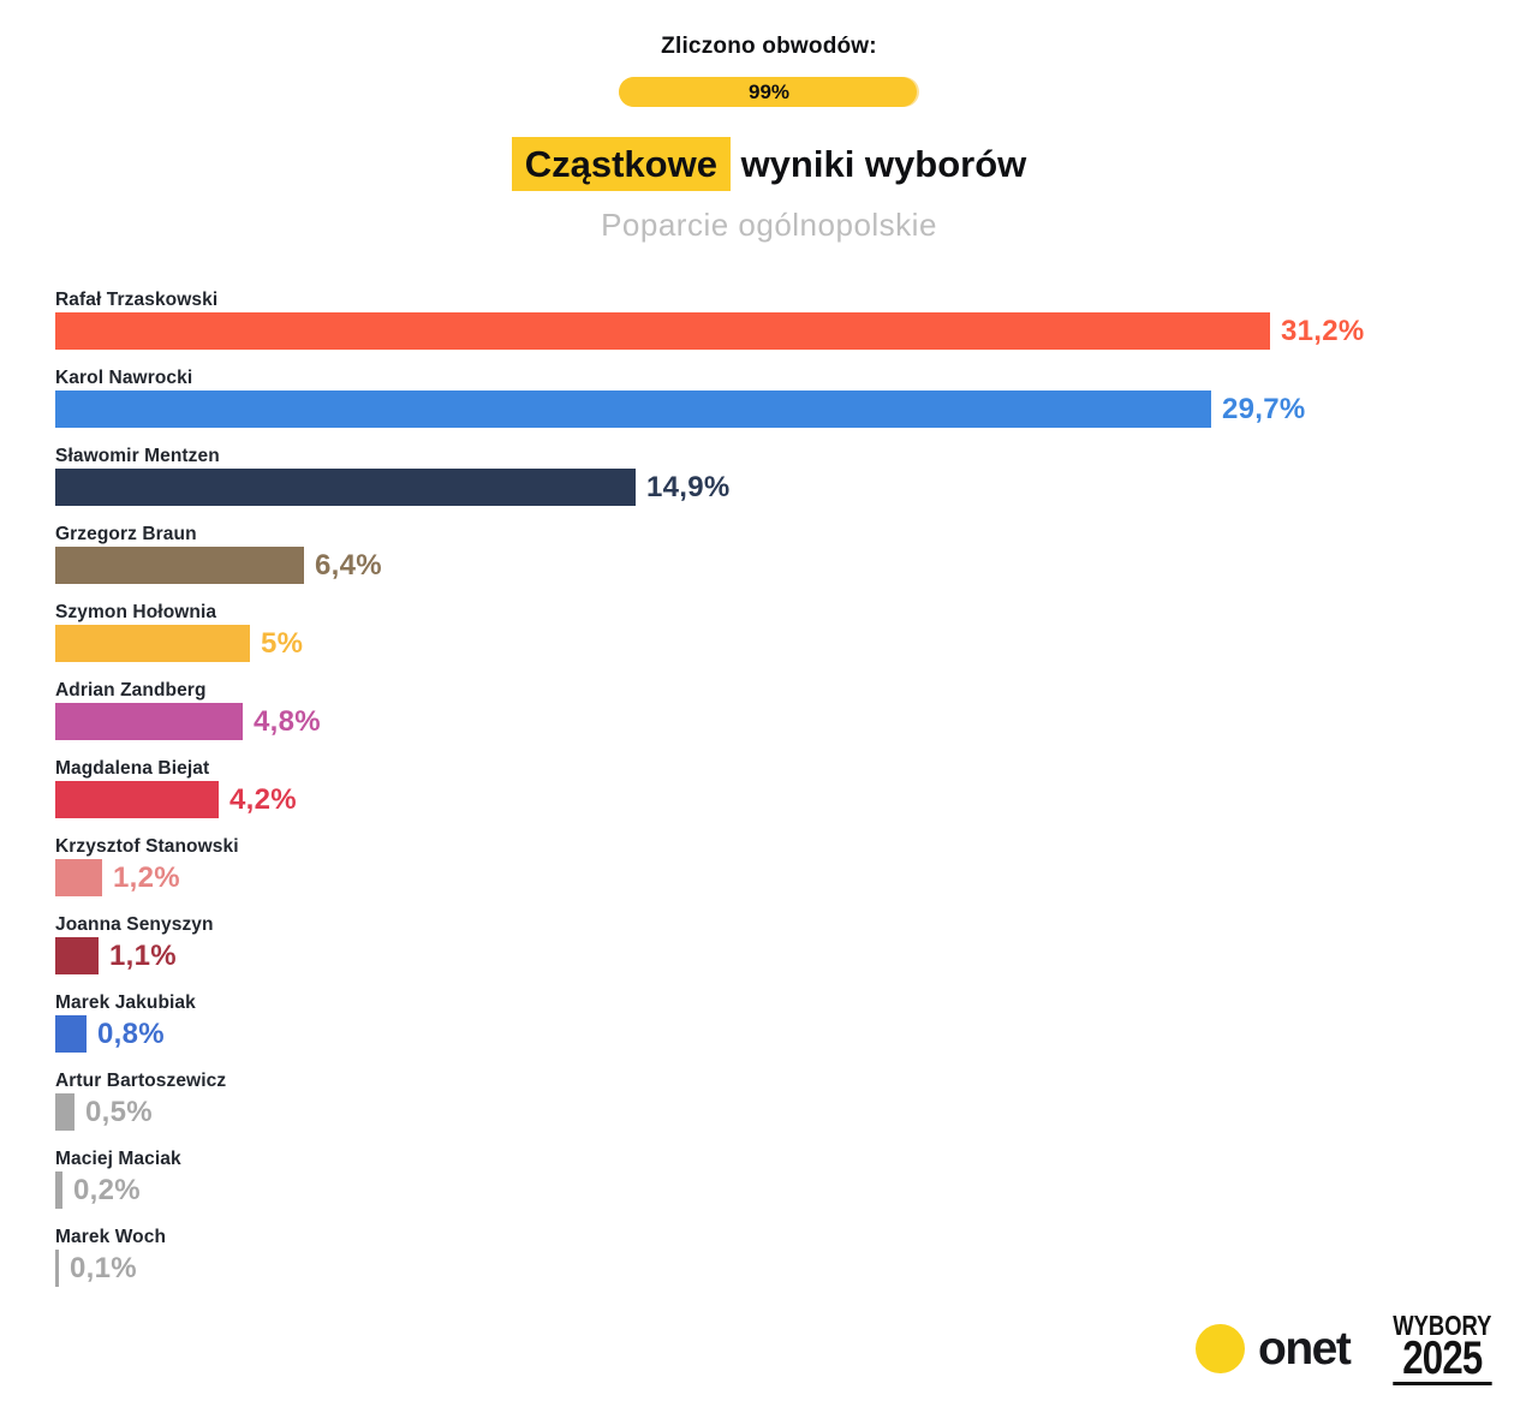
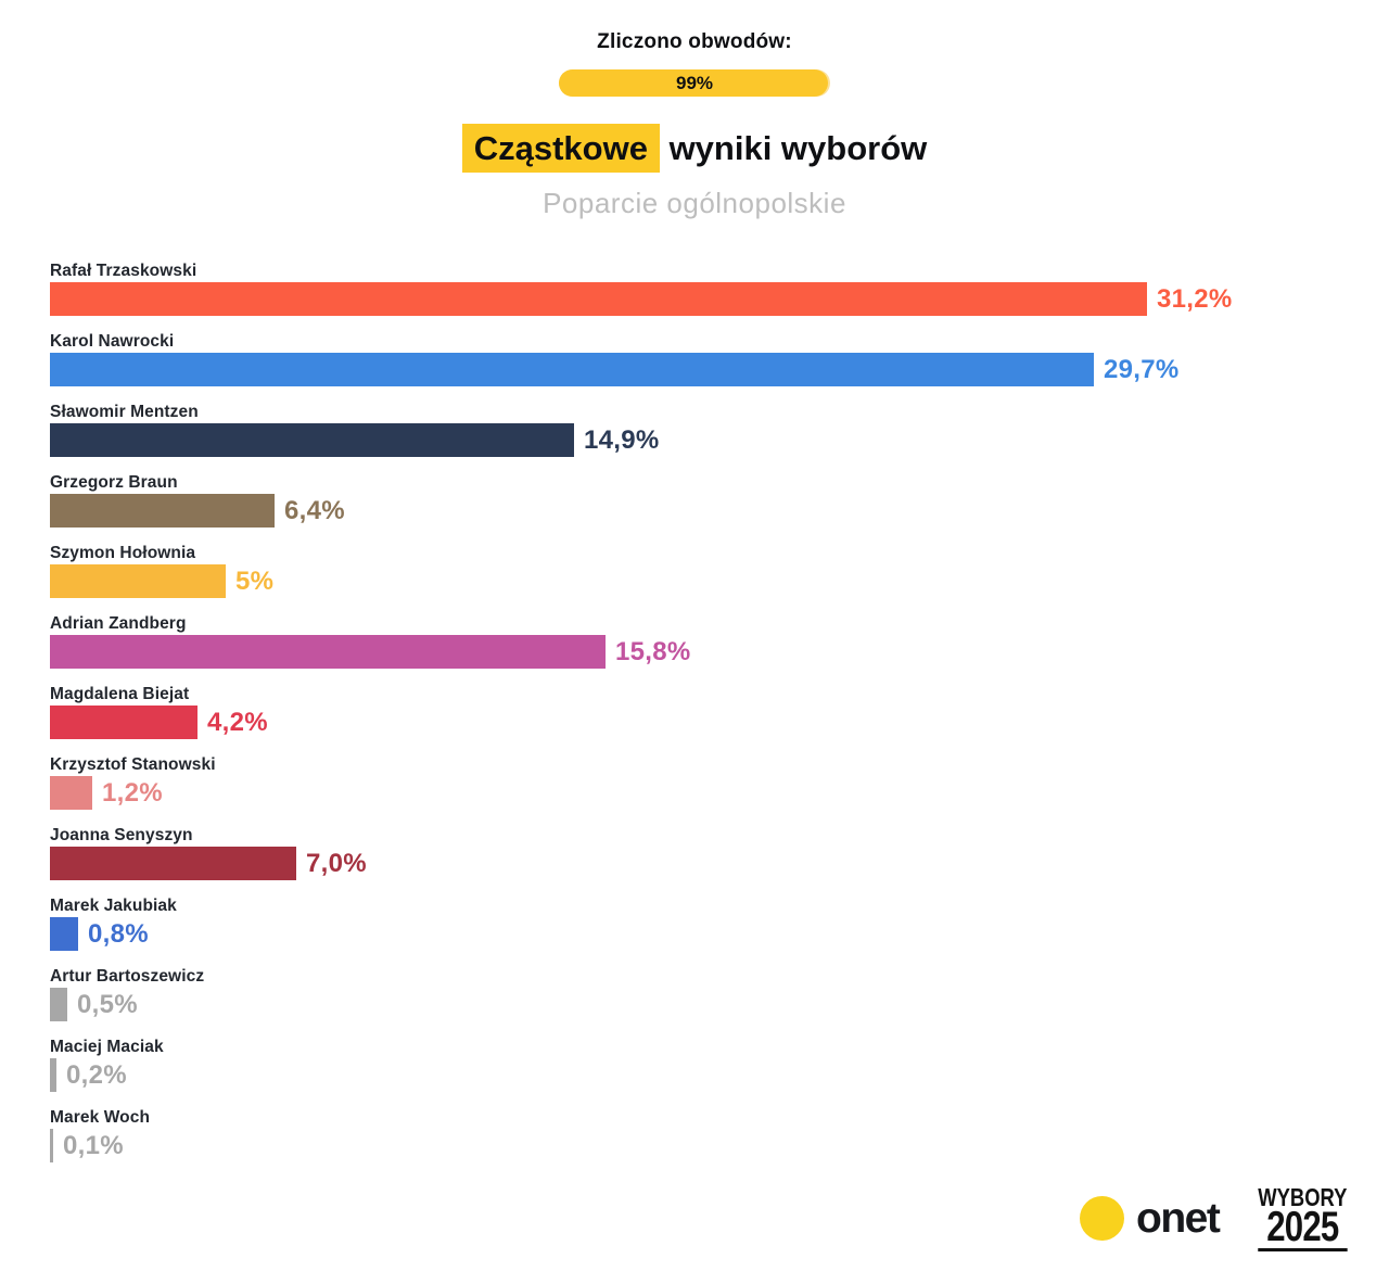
Adrian Zandberg: 4,8% -> 15,8%
Joanna Senyszyn: 1,1% -> 7,0%
